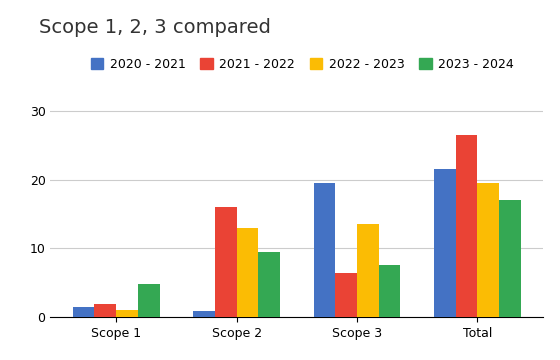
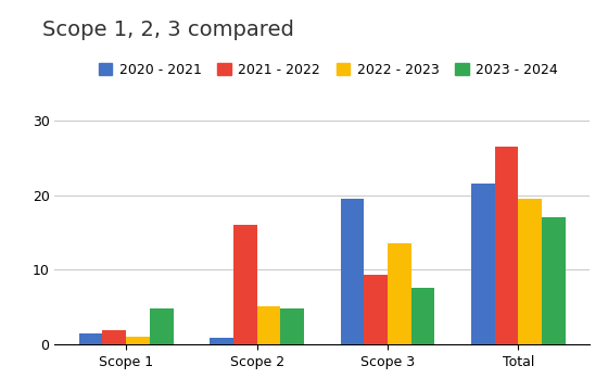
2022 - 2023/Scope 2: 13.0 -> 5.0
2023 - 2024/Scope 2: 9.4 -> 4.8
2021 - 2022/Scope 3: 6.4 -> 9.3
